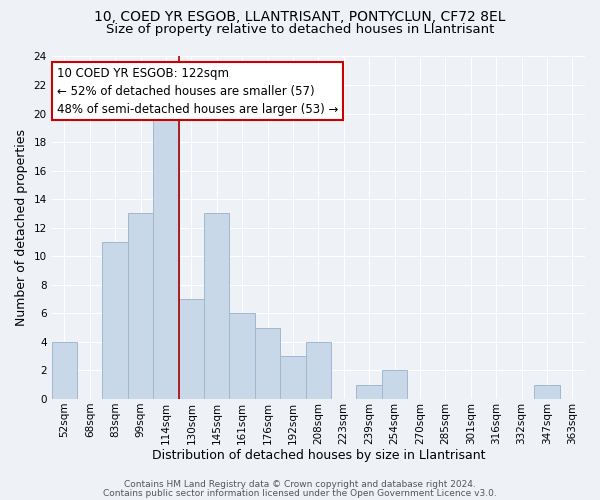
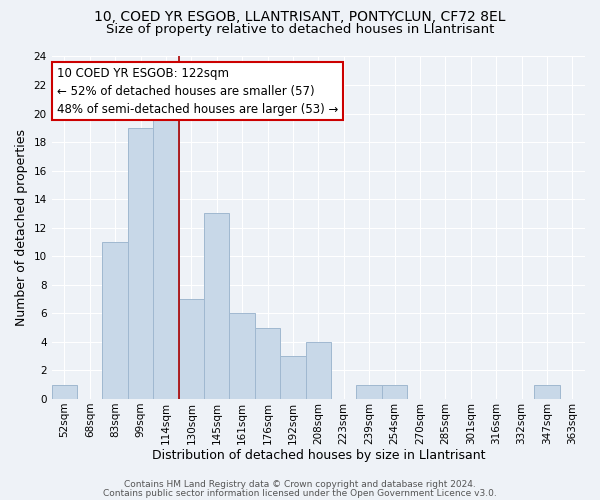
52sqm: 4 -> 1
99sqm: 13 -> 19
254sqm: 2 -> 1
